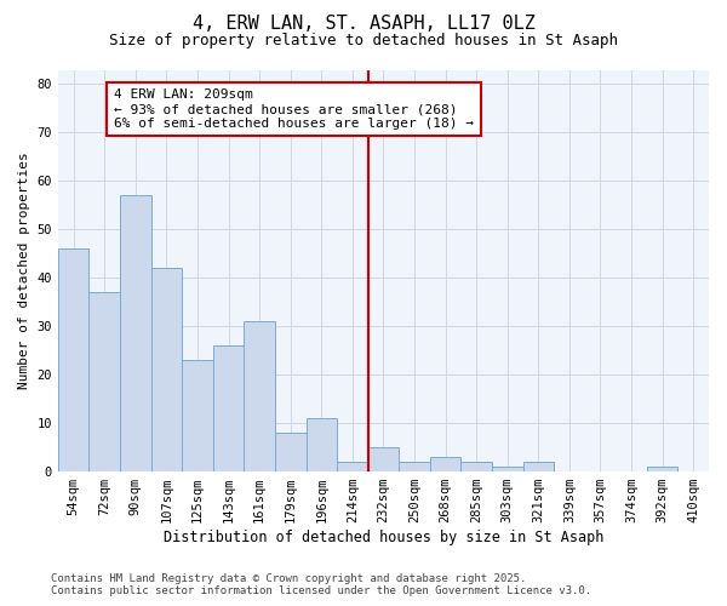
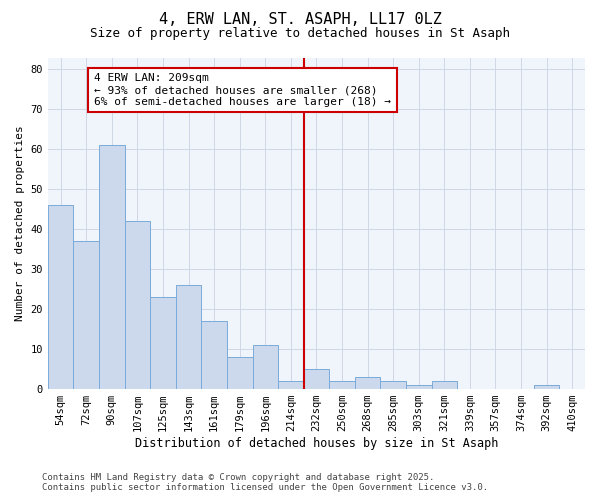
90sqm: 57 -> 61
161sqm: 31 -> 17
